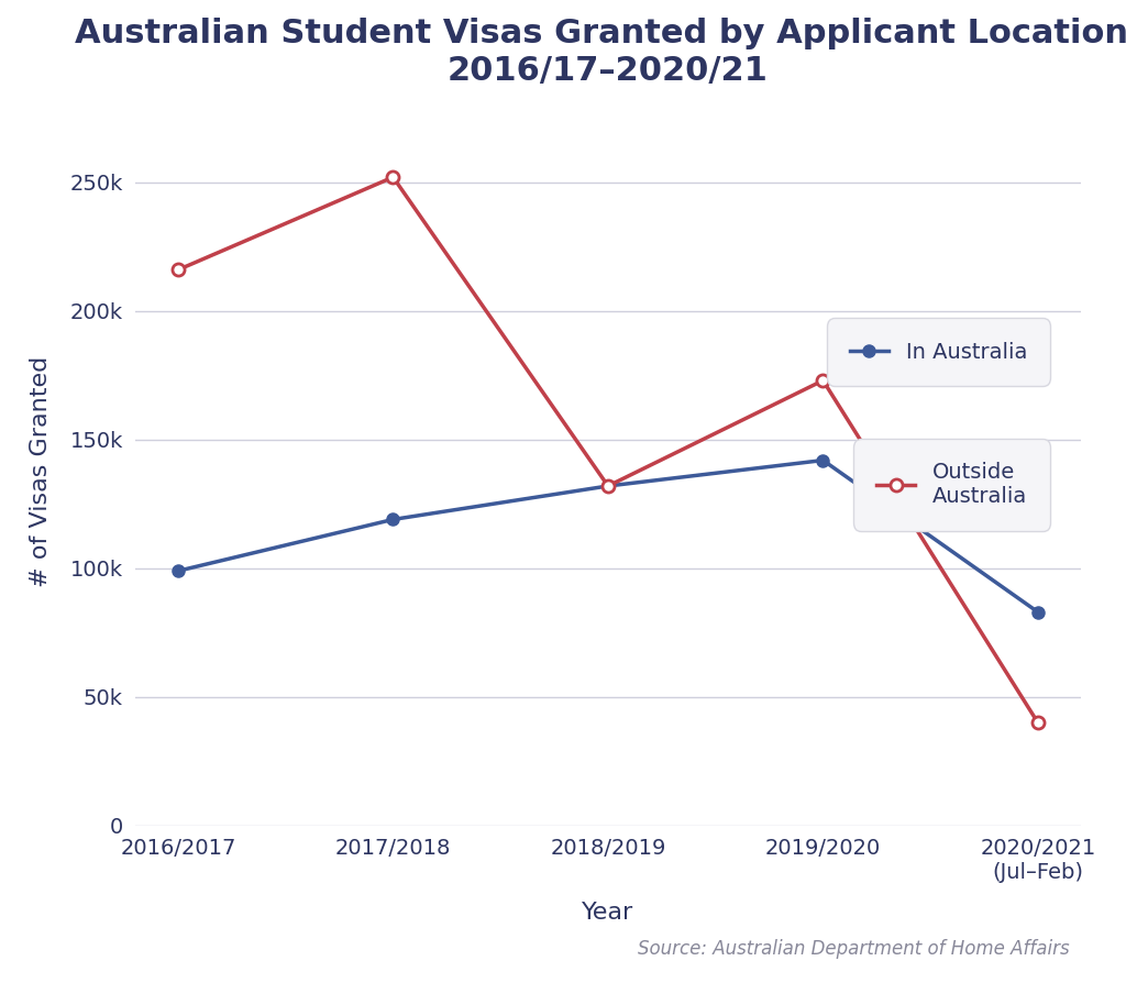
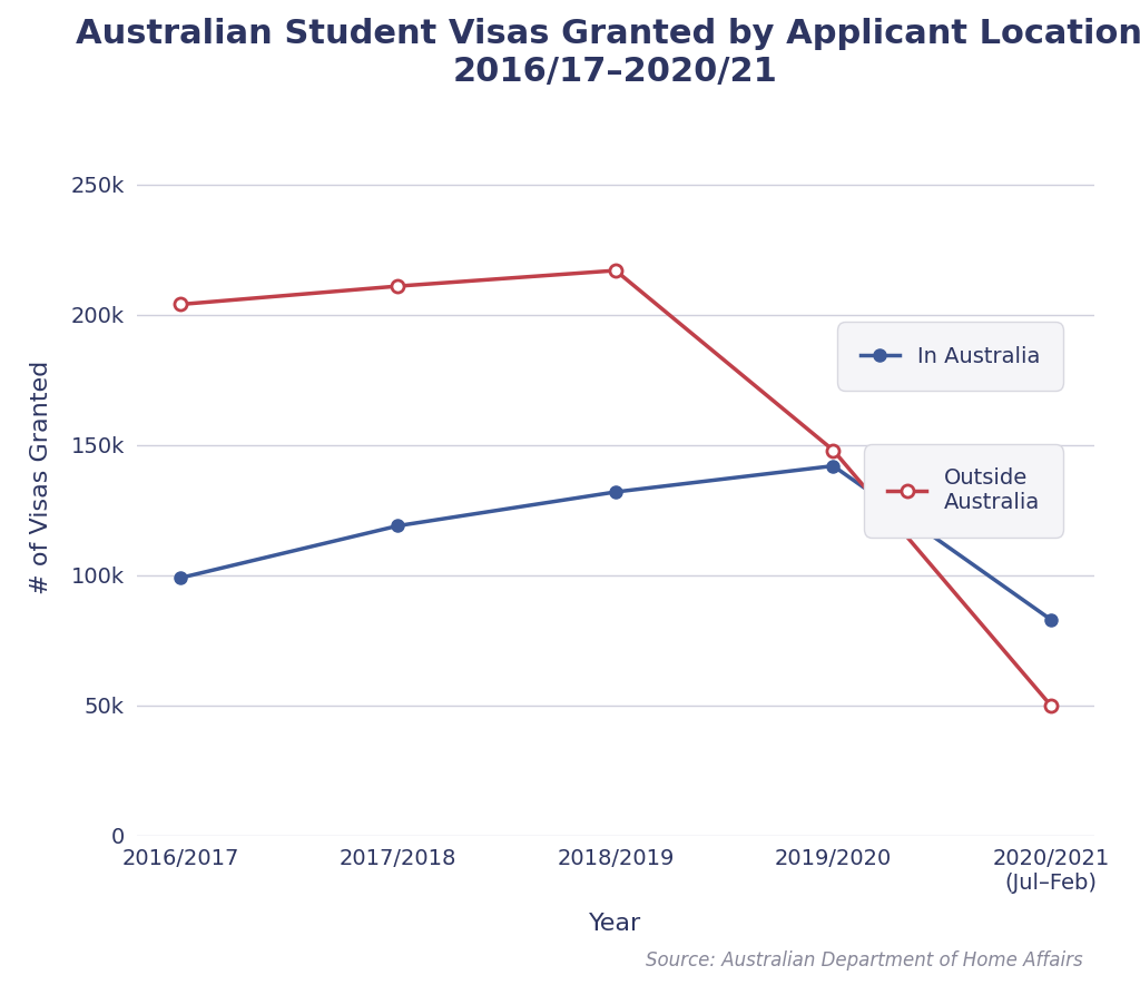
Outside Australia/2016/2017: 216k -> 204k
Outside Australia/2017/2018: 252k -> 211k
Outside Australia/2018/2019: 132k -> 217k
Outside Australia/2019/2020: 173k -> 148k
Outside Australia/2020/2021 (Jul–Feb): 40k -> 50k
